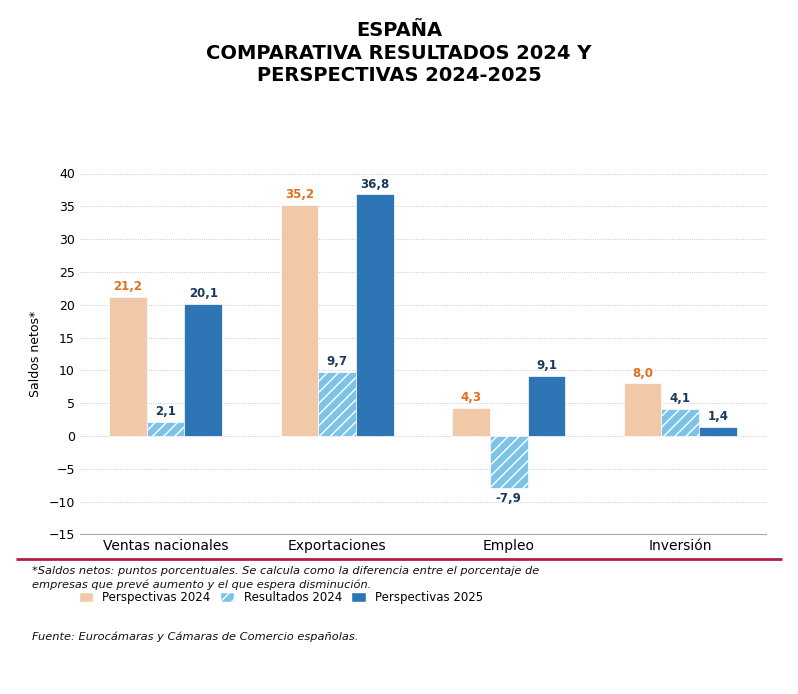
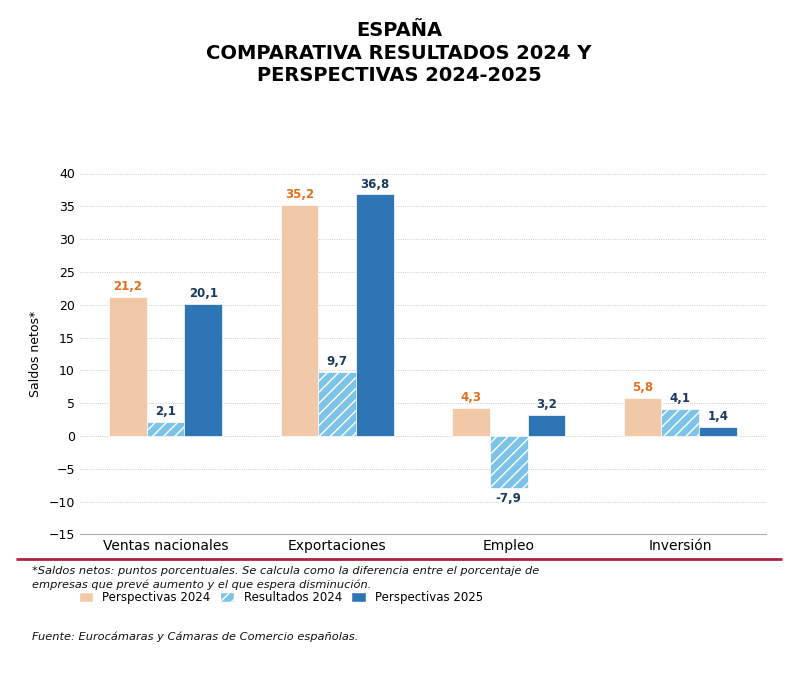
Perspectivas 2025/Empleo: 9,1 -> 3,2
Perspectivas 2024/Inversión: 8,0 -> 5,8
